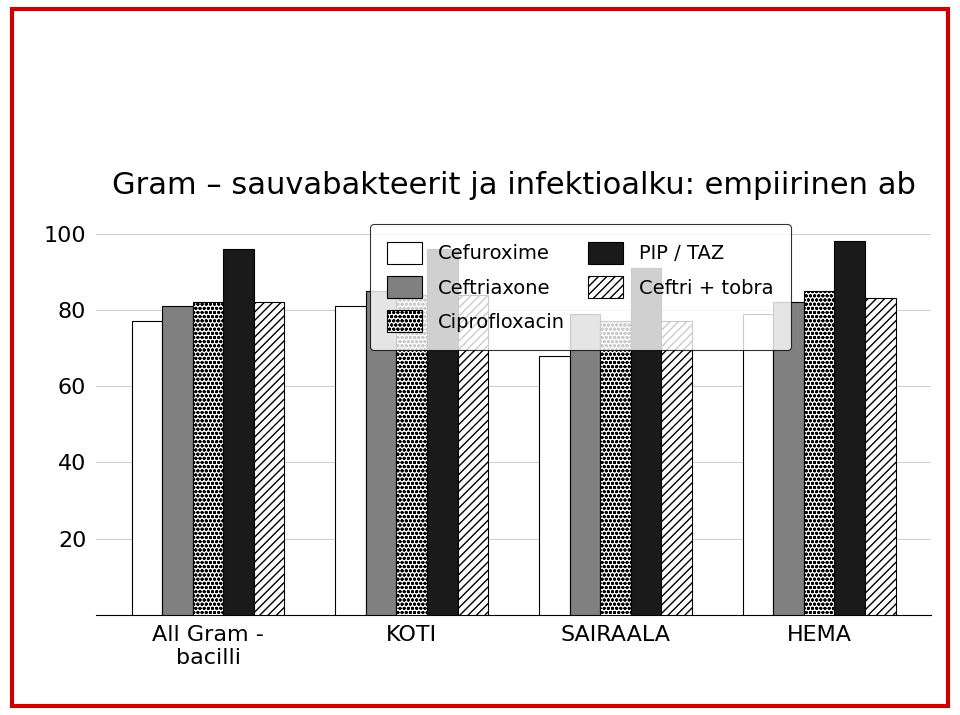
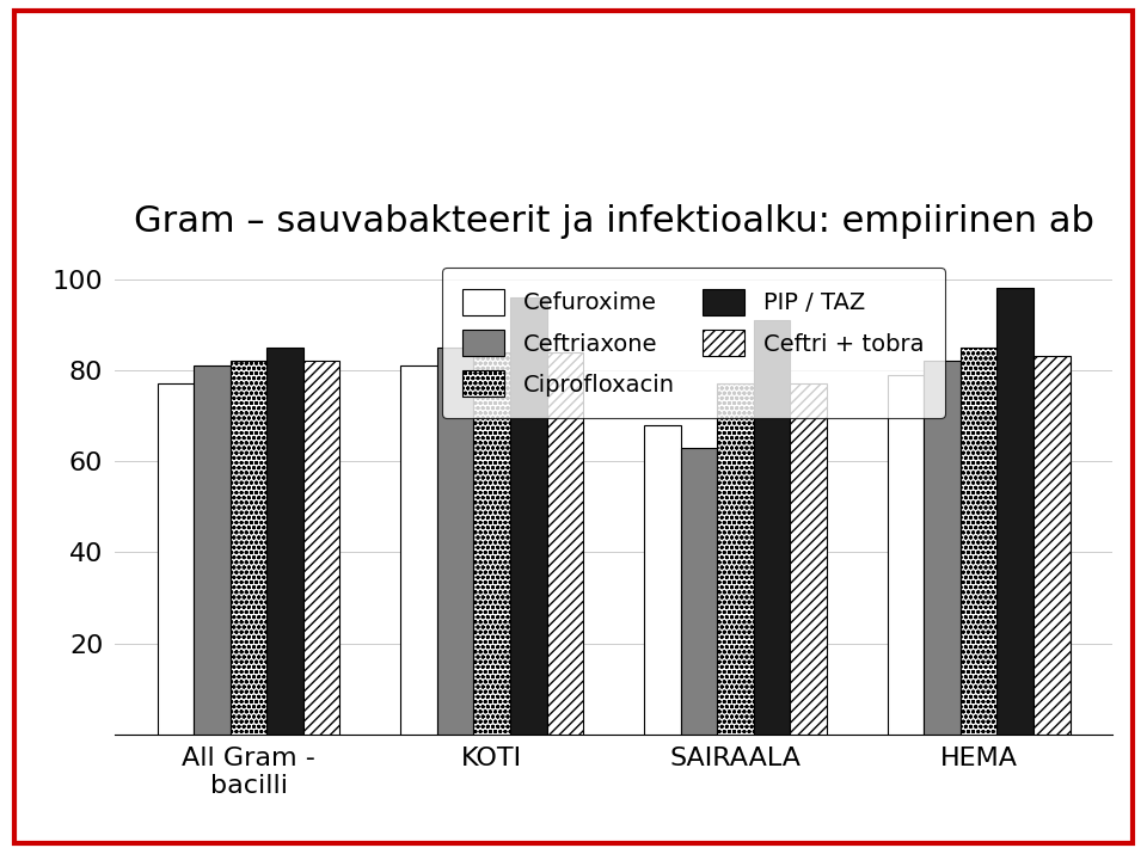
PIP / TAZ/All Gram - bacilli: 96 -> 85
Ceftriaxone/SAIRAALA: 79 -> 63
